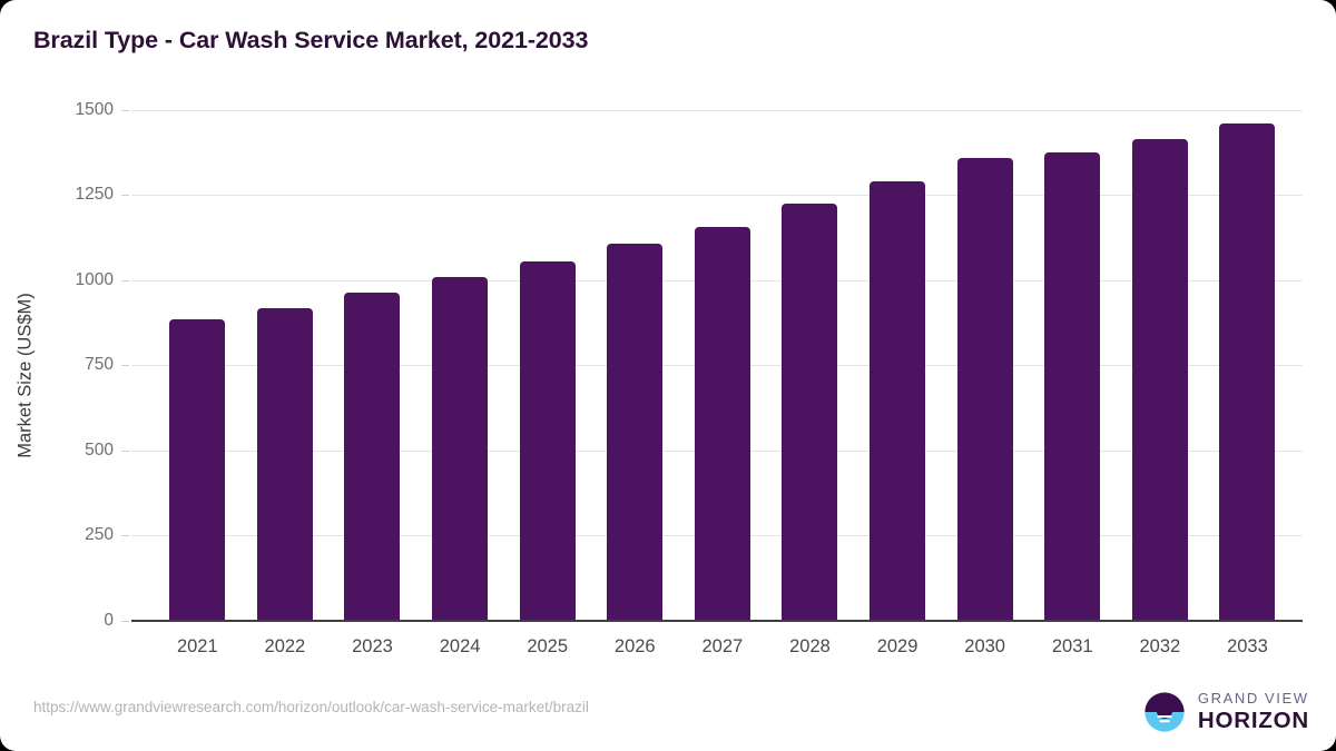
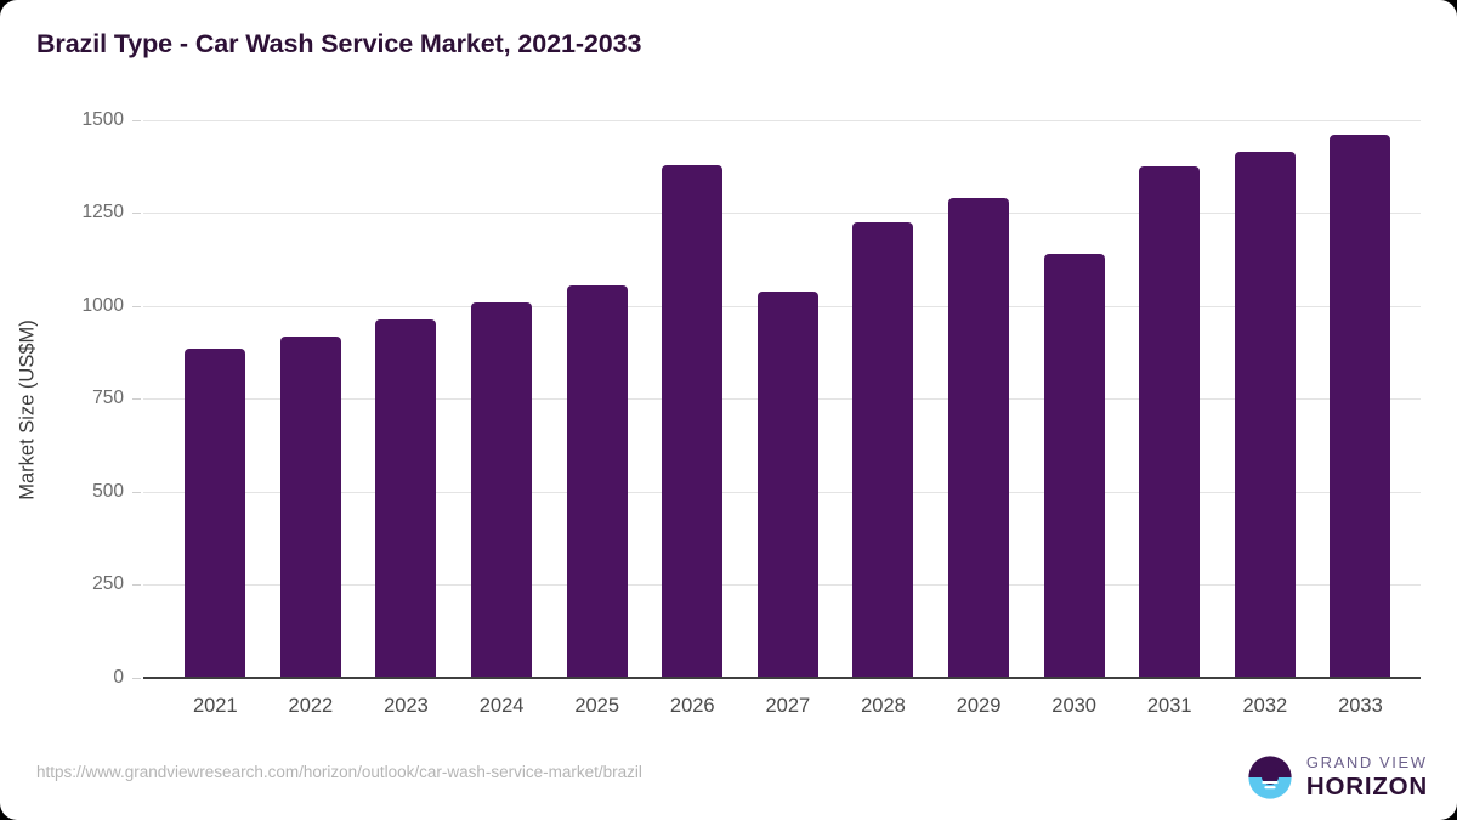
2026: 1110 -> 1380
2027: 1160 -> 1040
2030: 1360 -> 1140
